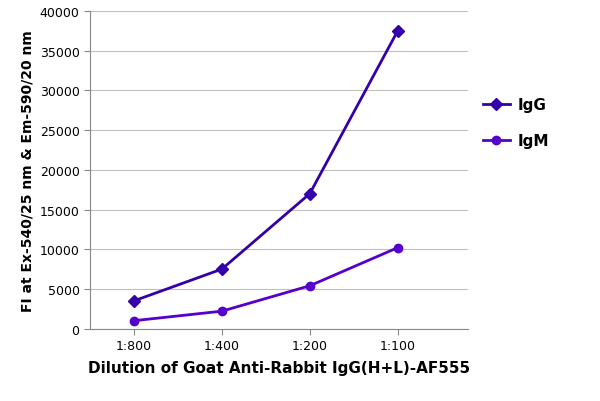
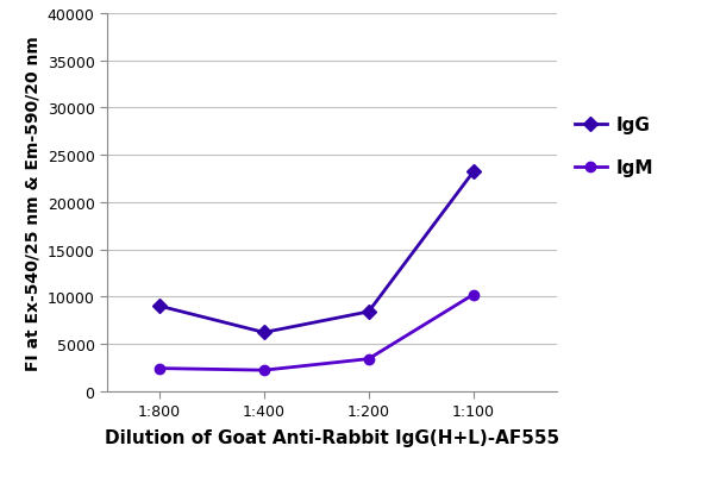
IgG/1:800: 3500 -> 9000
IgM/1:800: 1000 -> 2400
IgG/1:400: 7500 -> 6200
IgG/1:200: 17000 -> 8400
IgM/1:200: 5400 -> 3400
IgG/1:100: 37500 -> 23200
